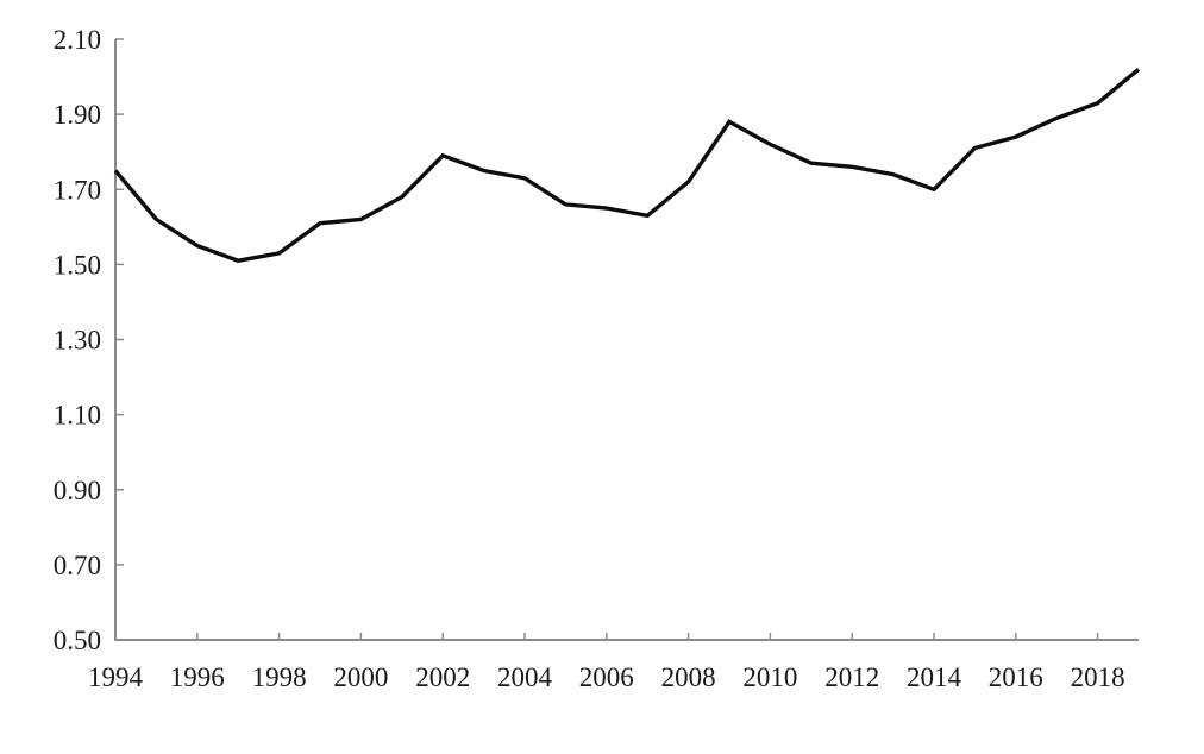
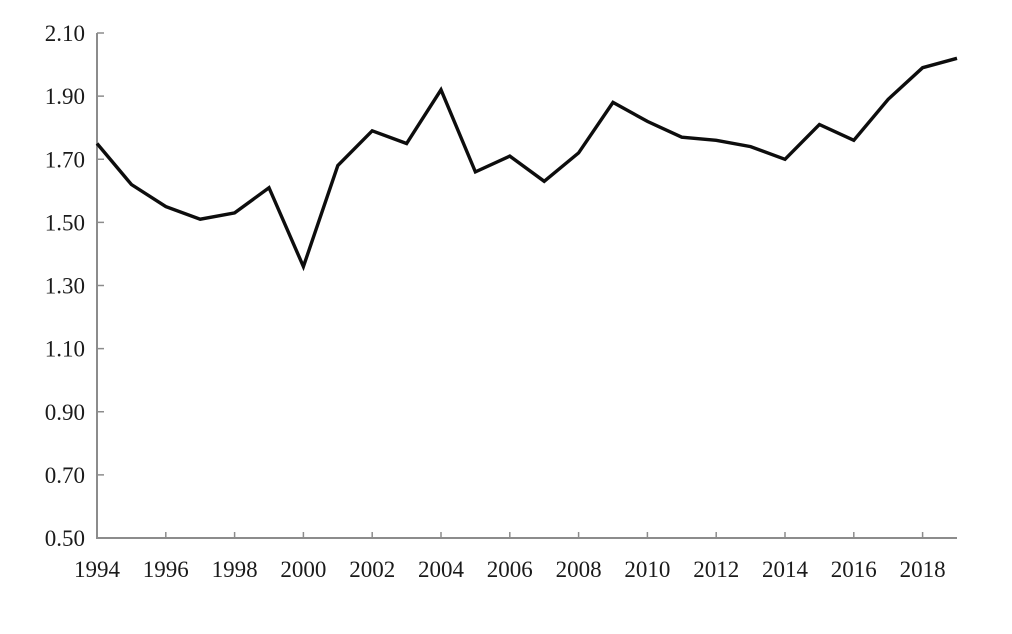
2000: 1.62 -> 1.36
2004: 1.73 -> 1.92
2006: 1.65 -> 1.71
2016: 1.84 -> 1.76
2018: 1.93 -> 1.99
